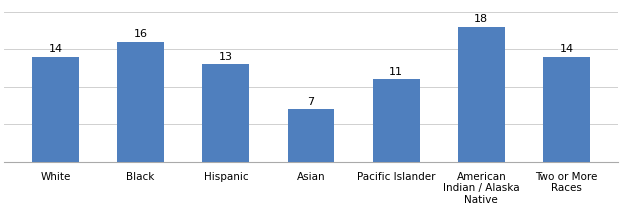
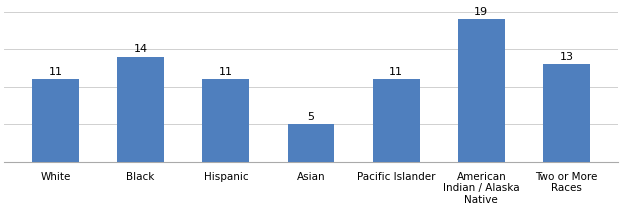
White: 14 -> 11
Black: 16 -> 14
Hispanic: 13 -> 11
Asian: 7 -> 5
American Indian / Alaska Native: 18 -> 19
Two or More Races: 14 -> 13
